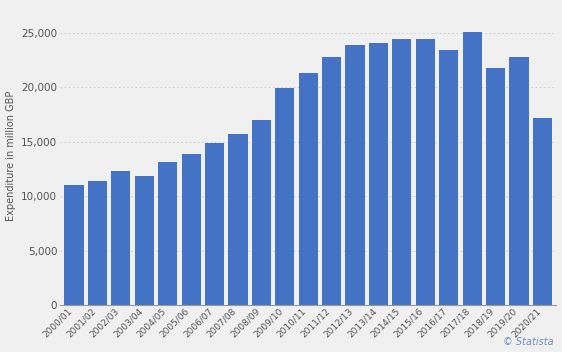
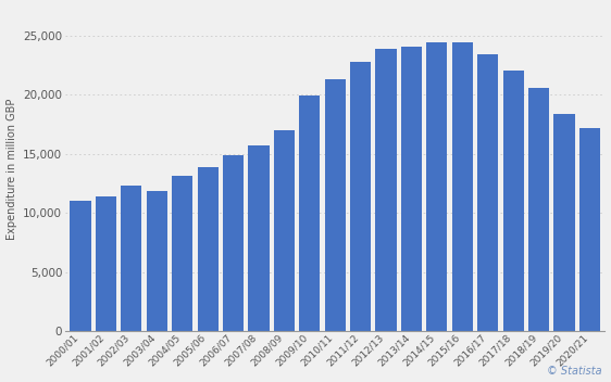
2017/18: 25,100 -> 22,000
2018/19: 21,800 -> 20,600
2019/20: 22,800 -> 18,400
